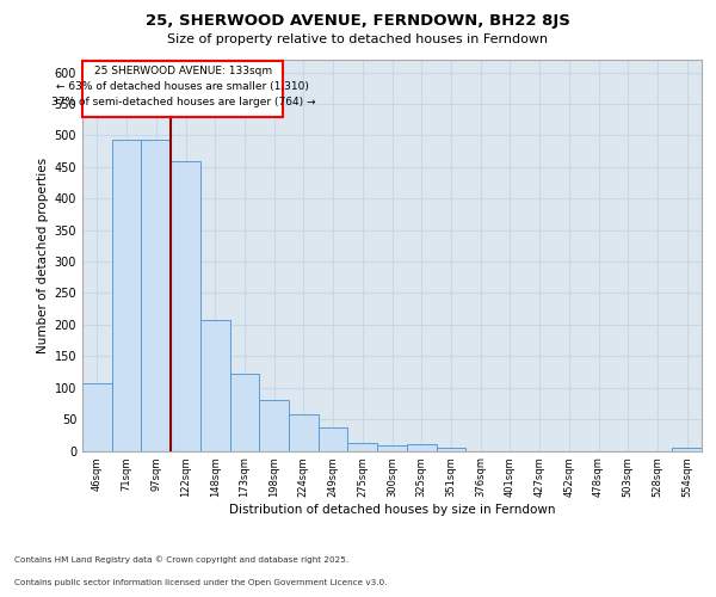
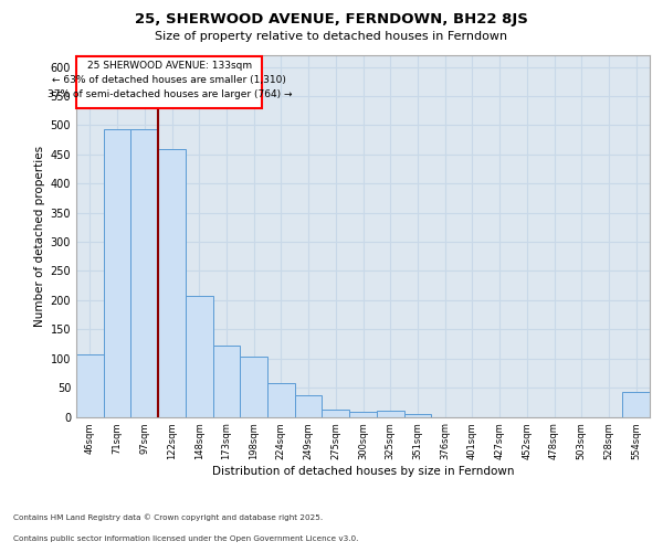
198sqm: 81 -> 104
554sqm: 5 -> 42
